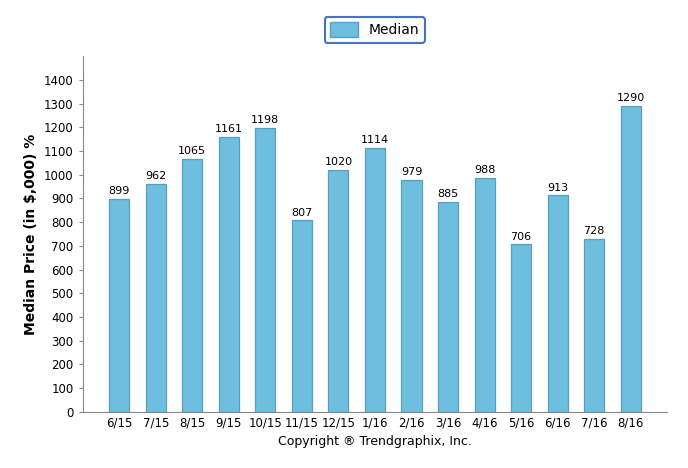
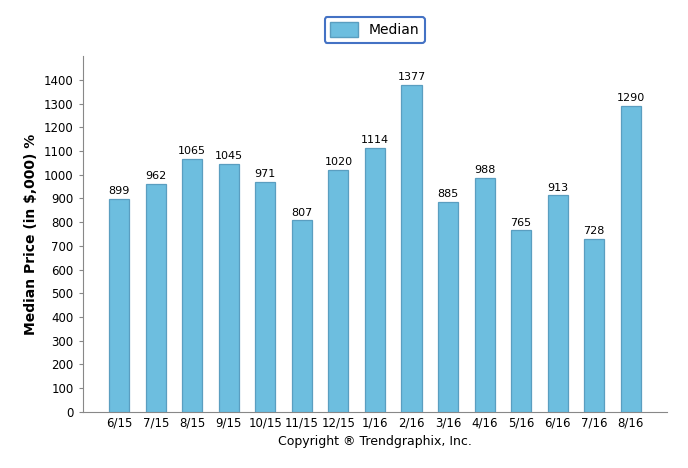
9/15: 1161 -> 1045
10/15: 1198 -> 971
2/16: 979 -> 1377
5/16: 706 -> 765
